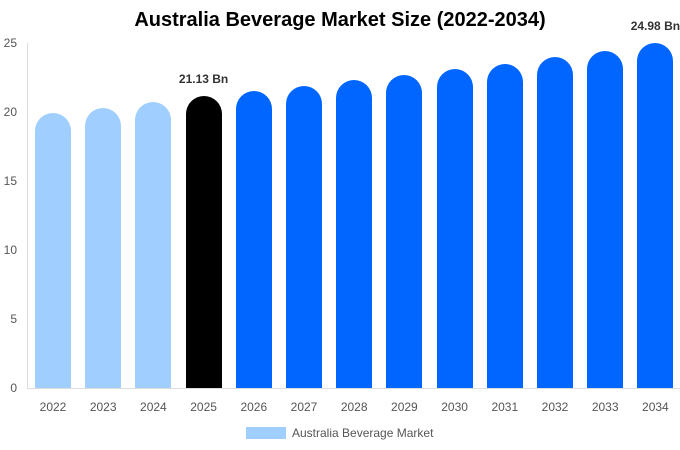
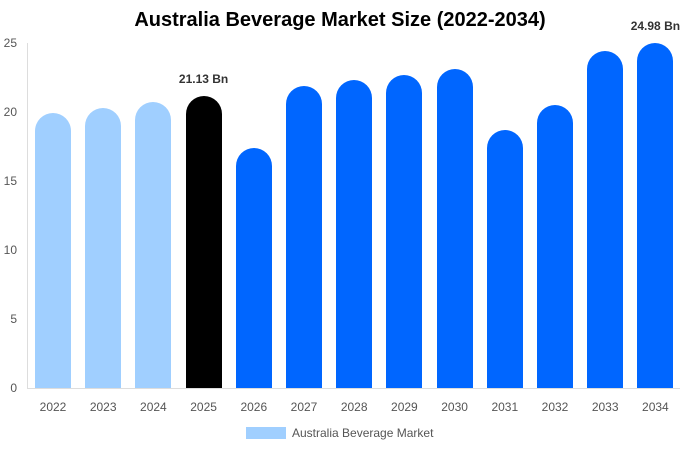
2026: 21.5 -> 17.4
2031: 23.5 -> 18.7
2032: 24.0 -> 20.5
